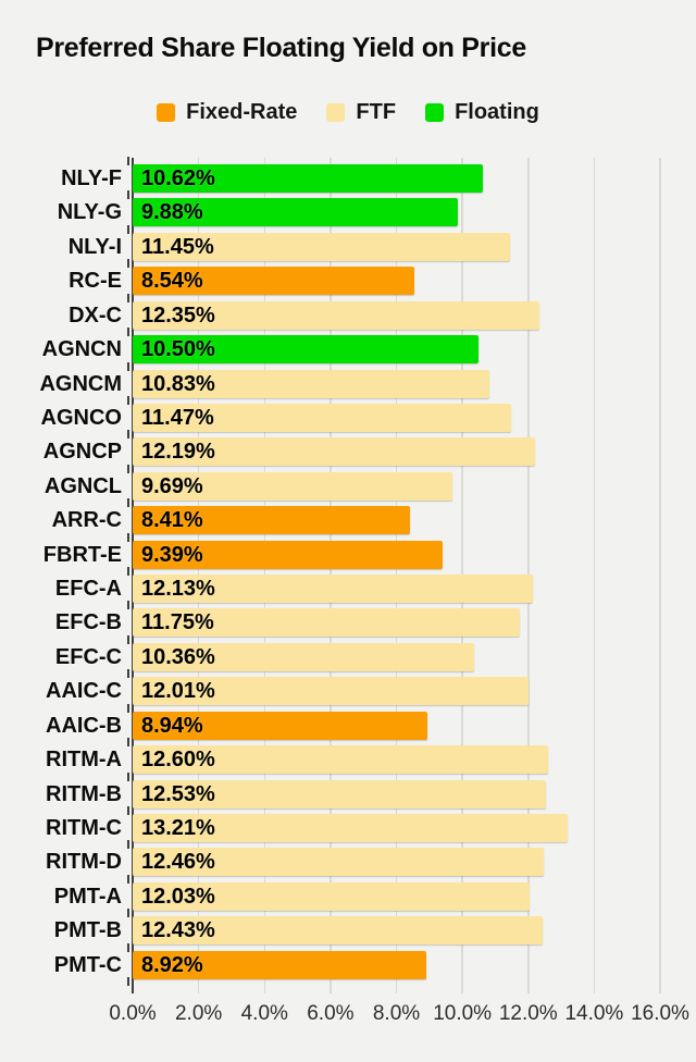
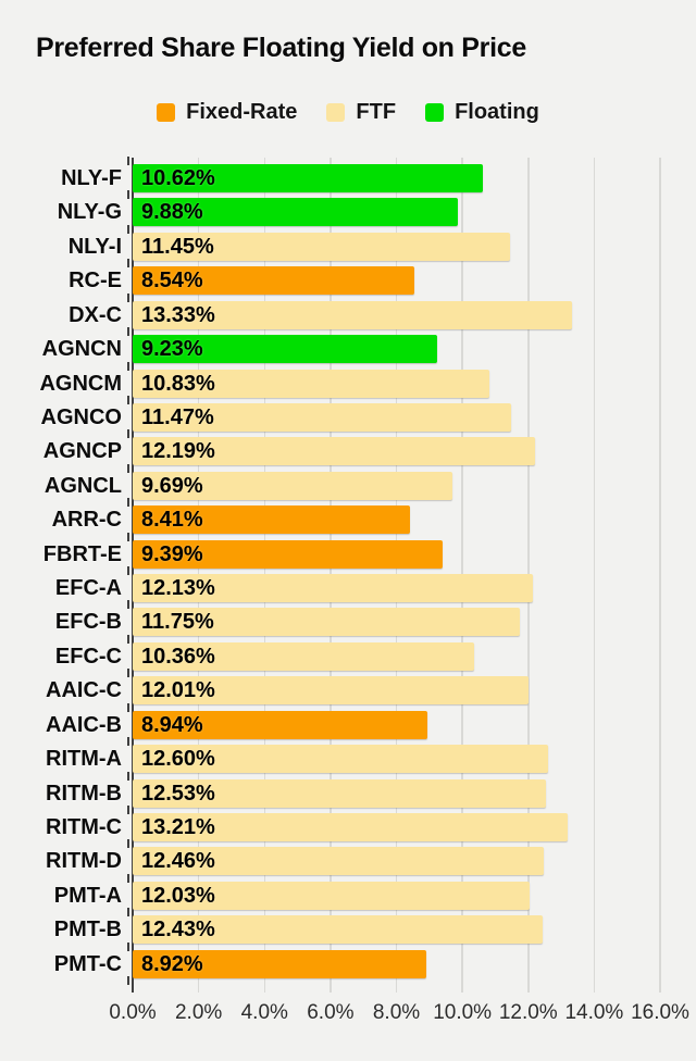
DX-C: 12.35% -> 13.33%
AGNCN: 10.50% -> 9.23%
